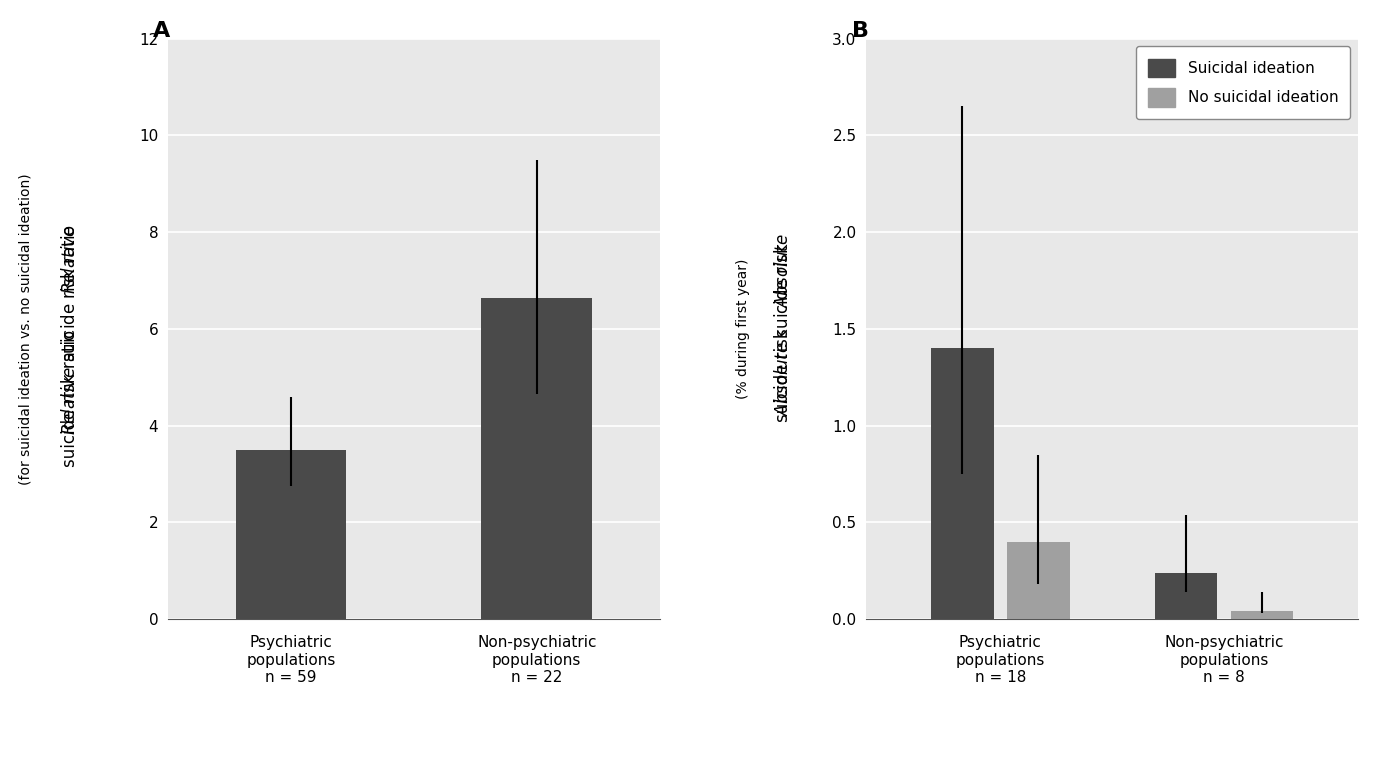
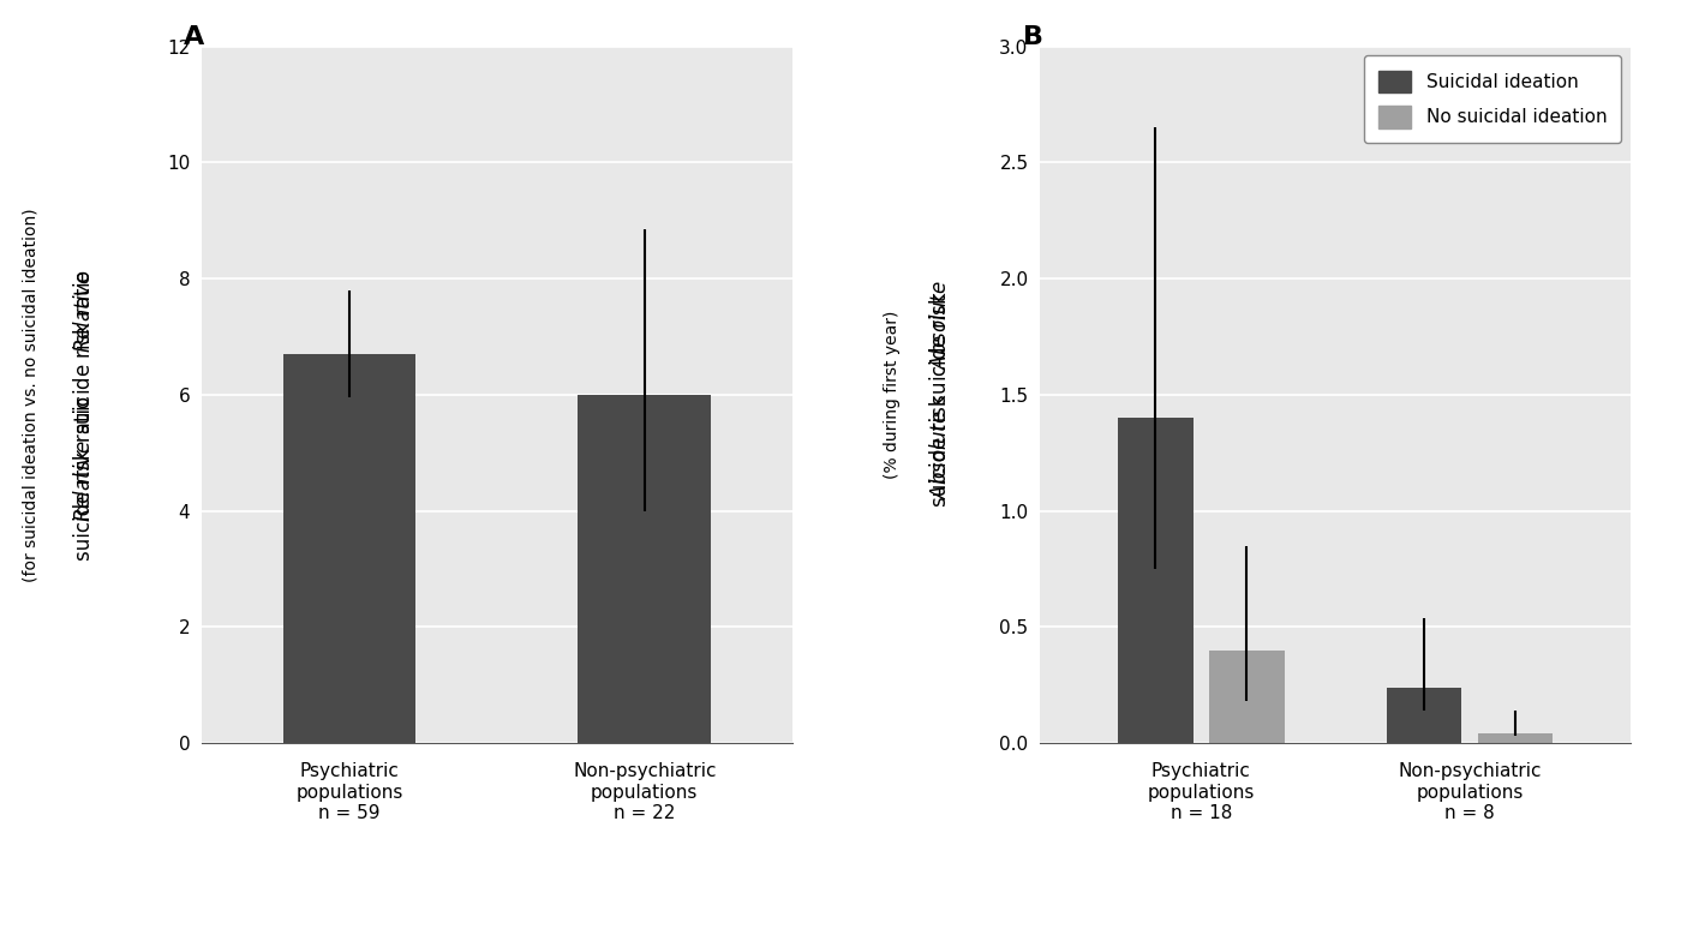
Psychiatric populations n = 59: 3.50 -> 6.70
Non-psychiatric populations n = 22: 6.65 -> 6.00
